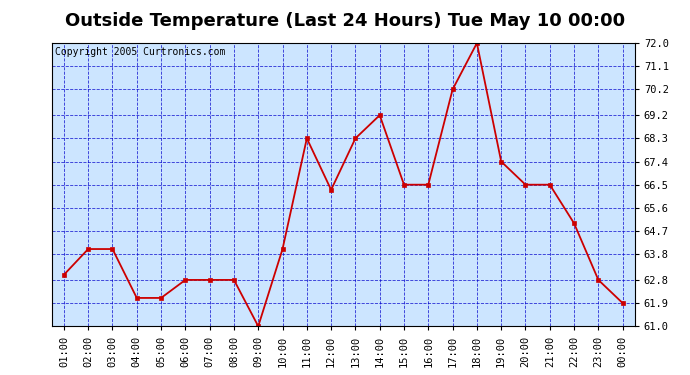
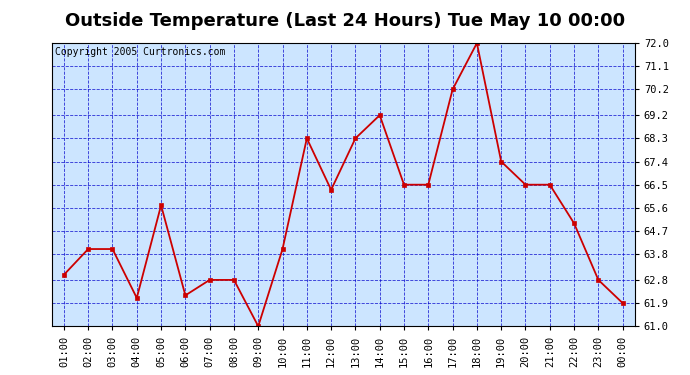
05:00: 62.1 -> 65.7
06:00: 62.8 -> 62.2
